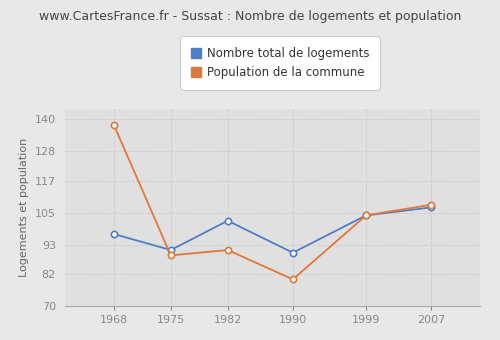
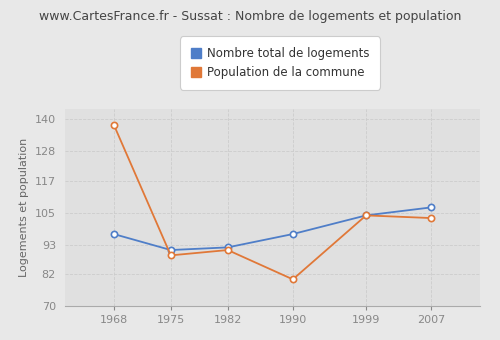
Nombre total de logements/1982: 102 -> 92
Nombre total de logements/1990: 90 -> 97
Population de la commune/2007: 108 -> 103
